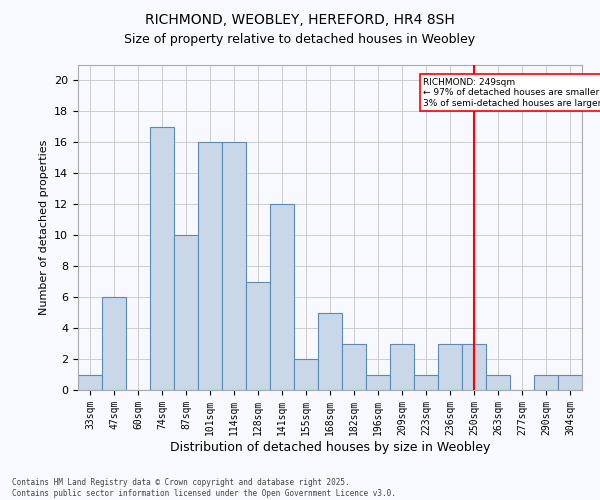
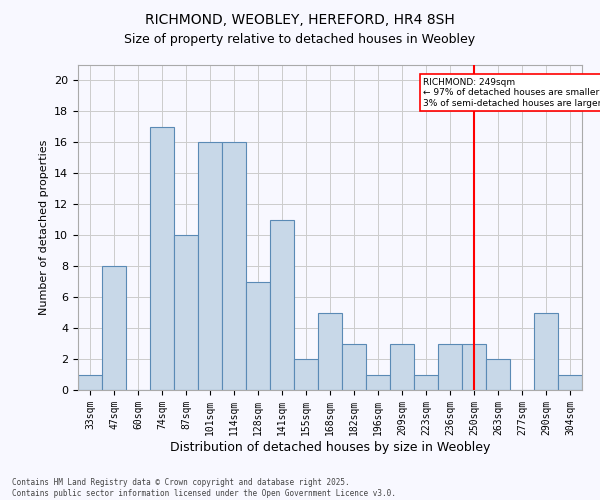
47sqm: 6 -> 8
141sqm: 12 -> 11
263sqm: 1 -> 2
290sqm: 1 -> 5
